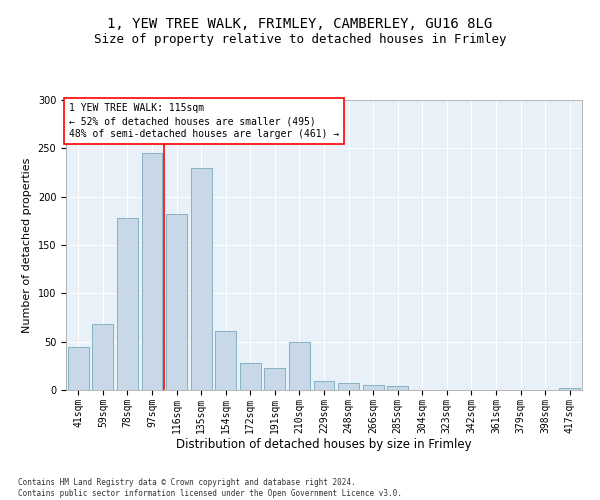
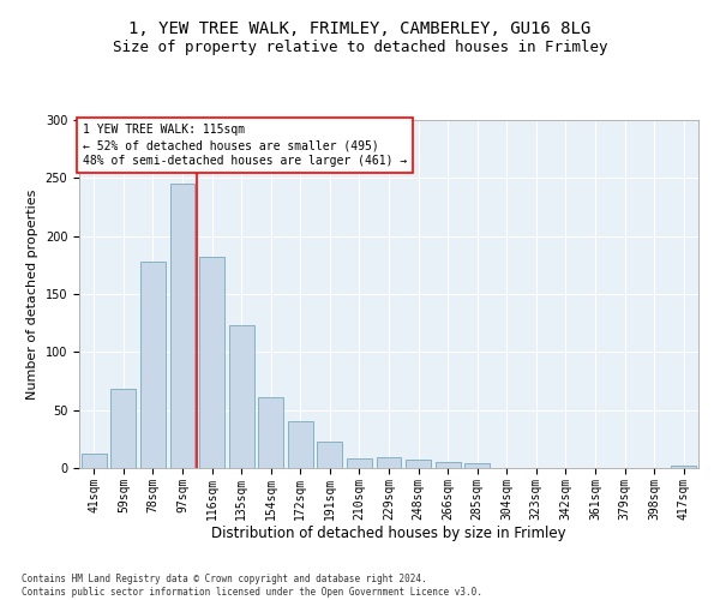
41sqm: 44 -> 12
135sqm: 230 -> 123
172sqm: 28 -> 40
210sqm: 50 -> 8
